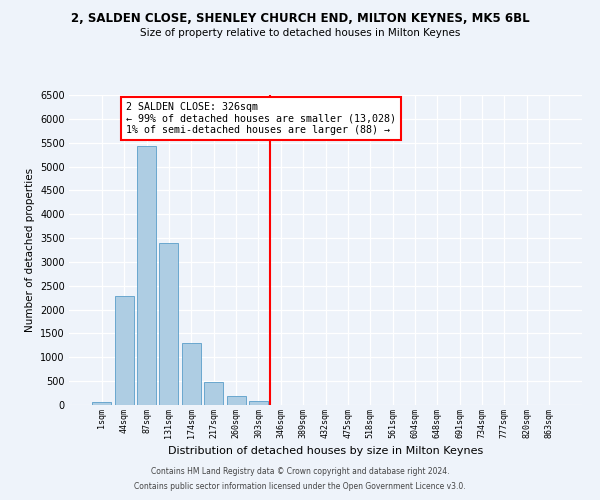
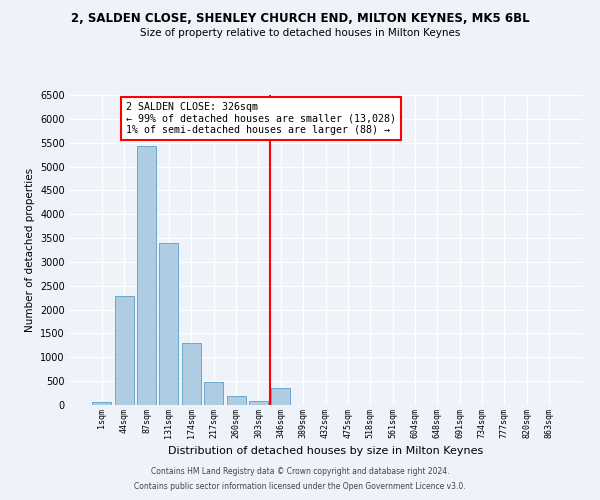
346sqm: 10 -> 350
